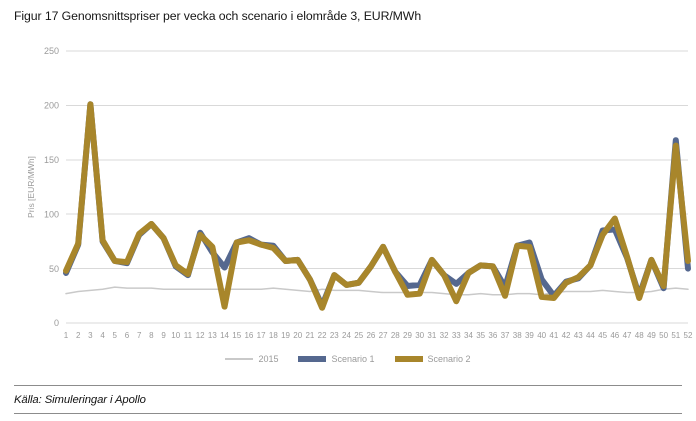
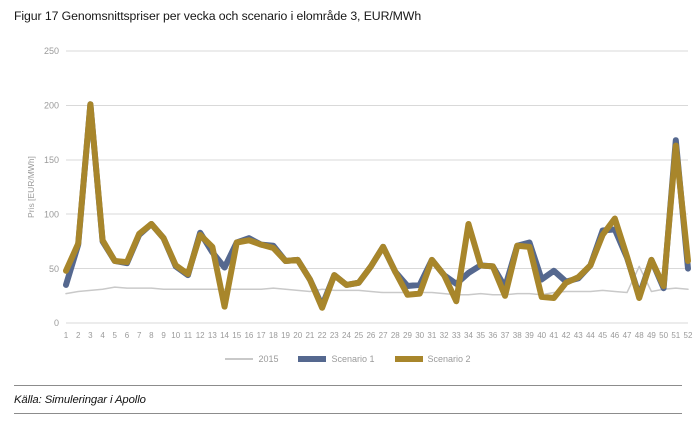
Scenario 1/1: 46 -> 35
Scenario 2/34: 46 -> 91
Scenario 1/41: 25 -> 48
2015/48: 28 -> 52
